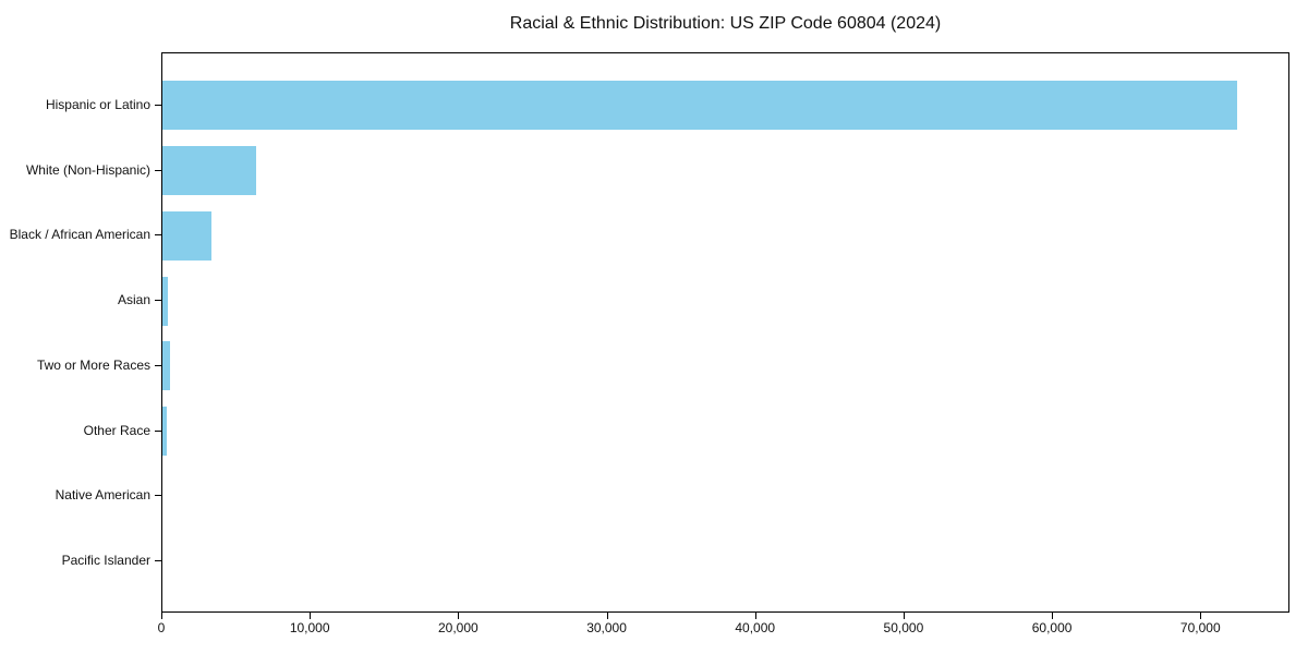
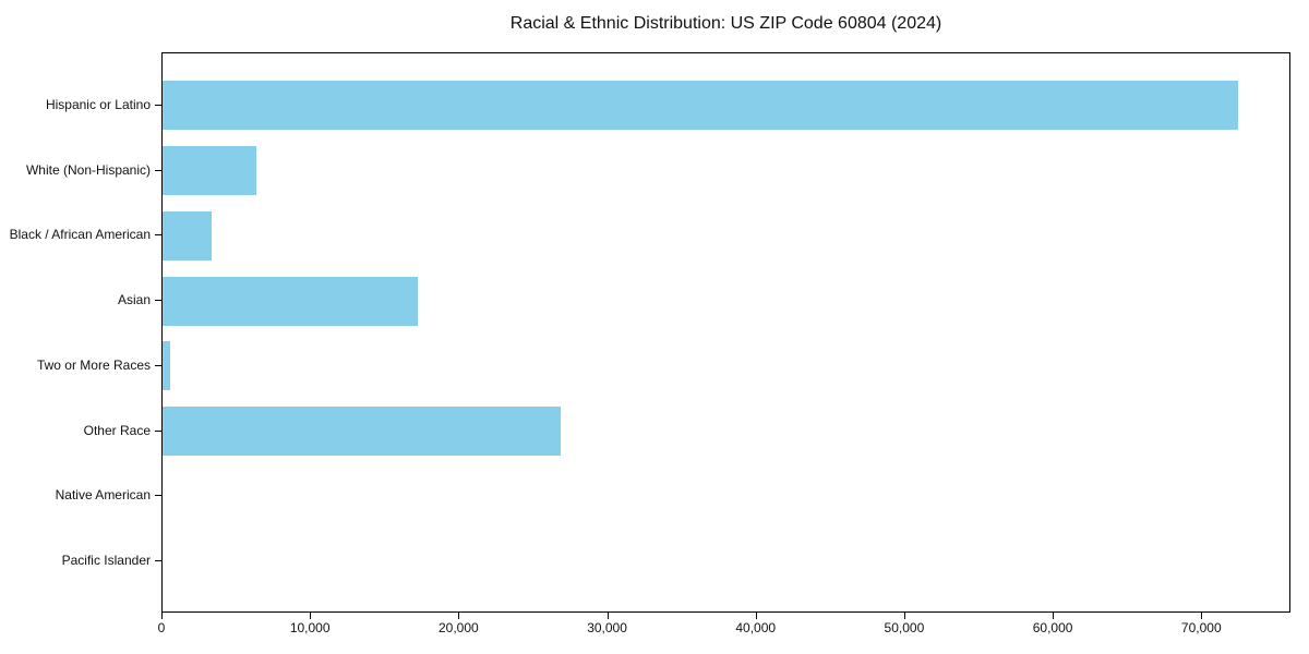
Asian: 400 -> 17200
Other Race: 300 -> 26800
